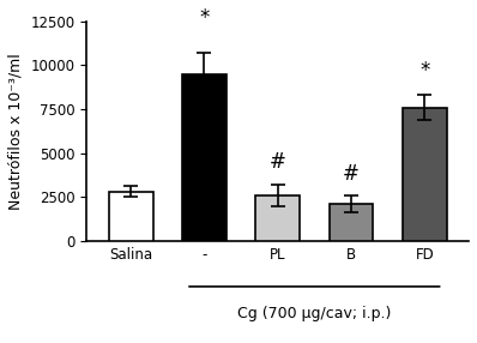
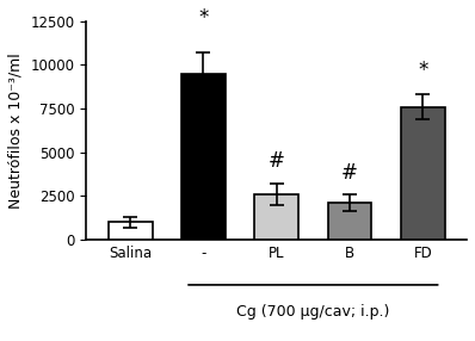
Salina: 2800 -> 1000
